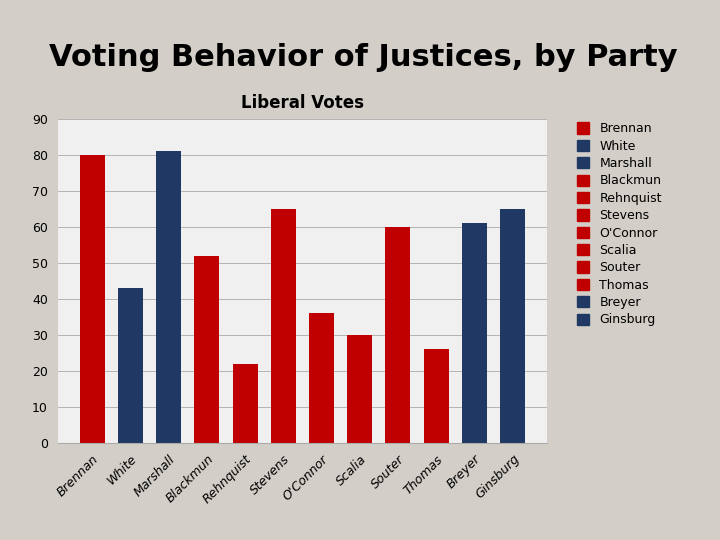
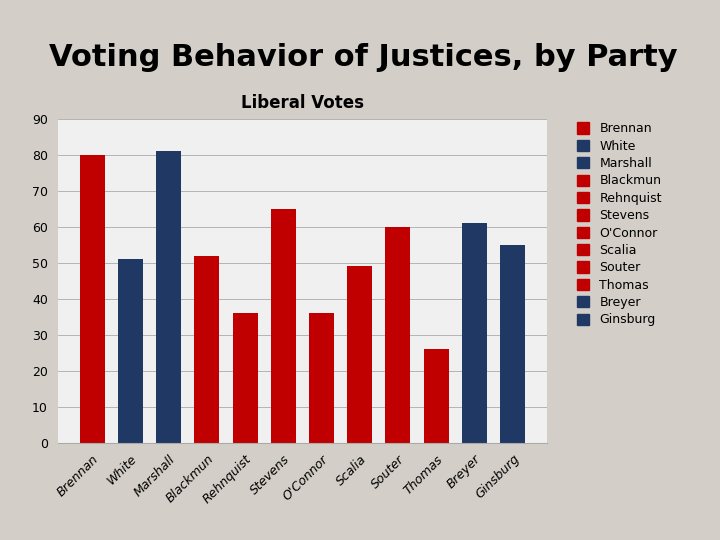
White: 43 -> 51
Rehnquist: 22 -> 36
Scalia: 30 -> 49
Ginsburg: 65 -> 55
